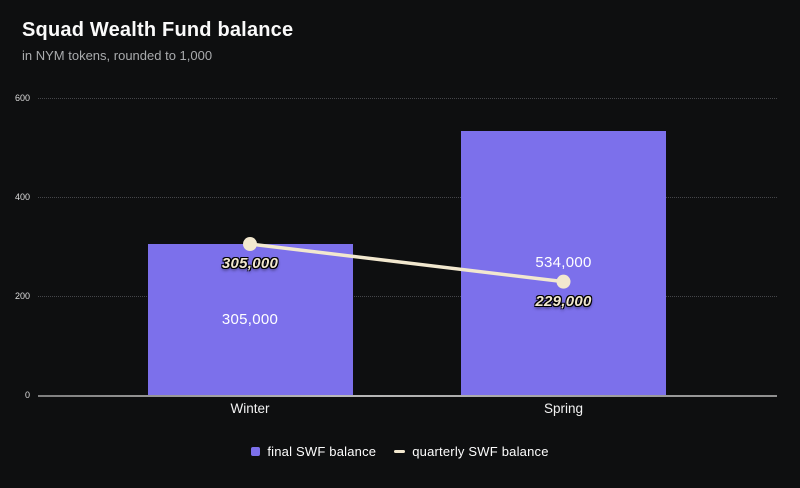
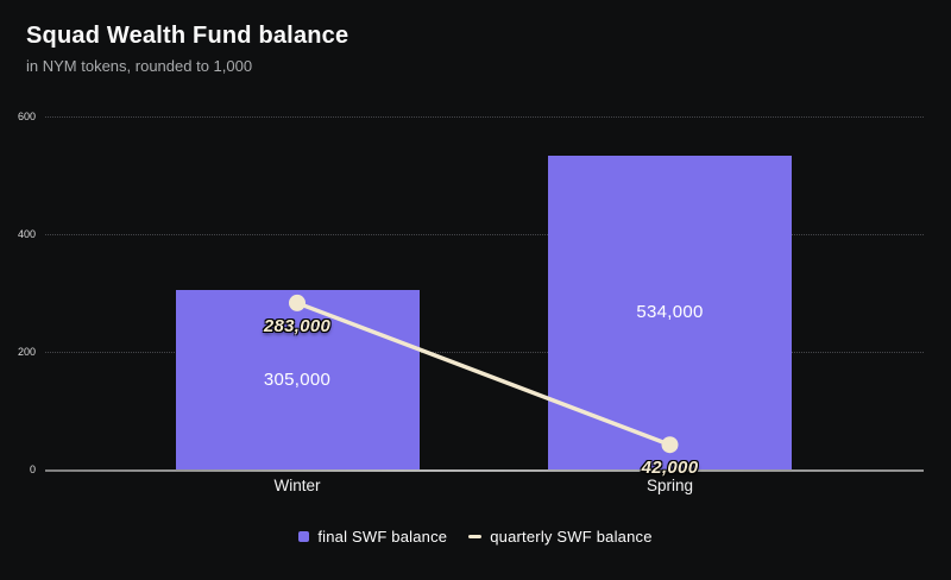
quarterly SWF balance/Winter: 305,000 -> 283,000
quarterly SWF balance/Spring: 229,000 -> 42,000
